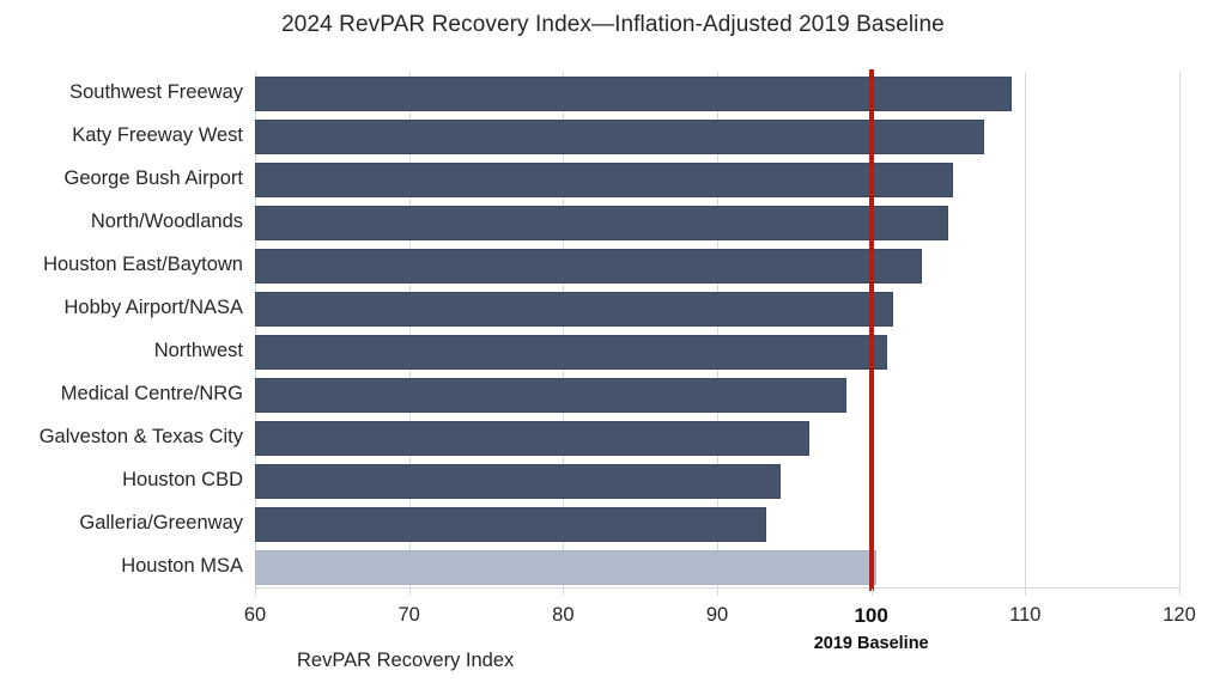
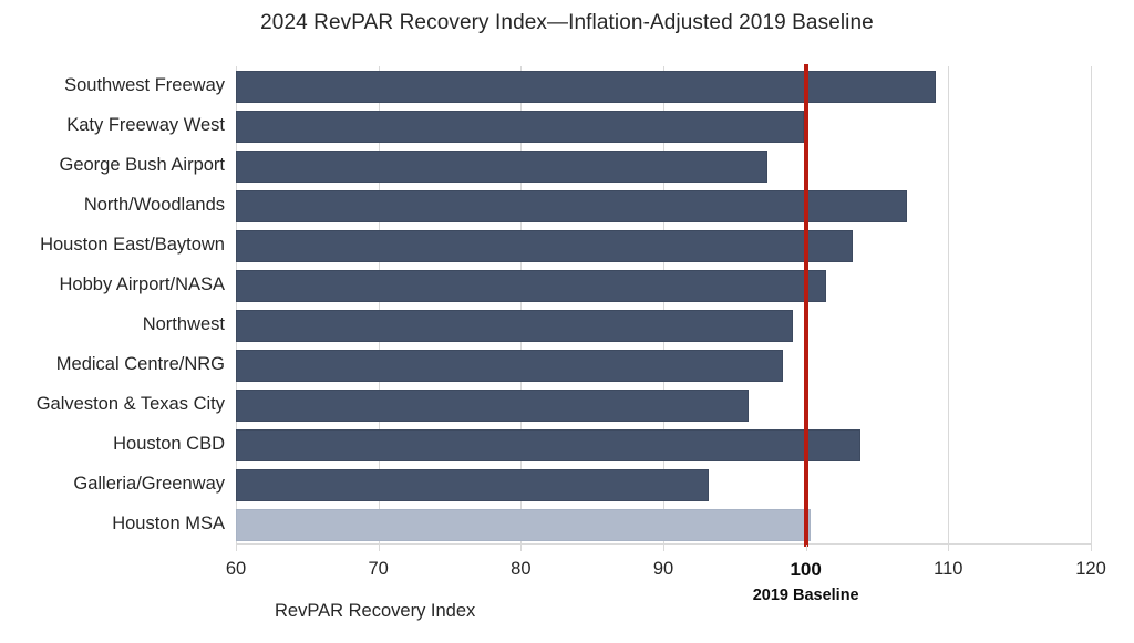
Katy Freeway West: 107.3 -> 99.9
George Bush Airport: 105.3 -> 97.3
North/Woodlands: 105.0 -> 107.1
Northwest: 101.0 -> 99.1
Houston CBD: 94.1 -> 103.8
